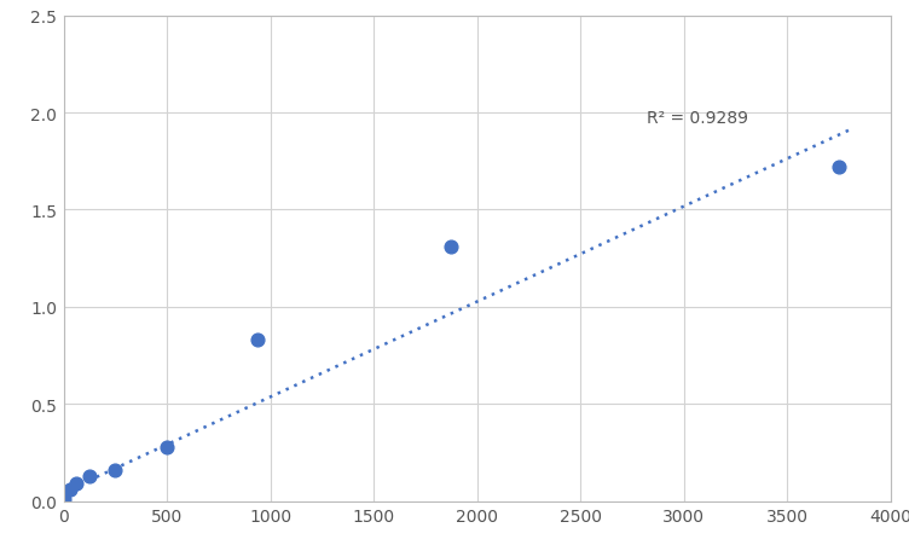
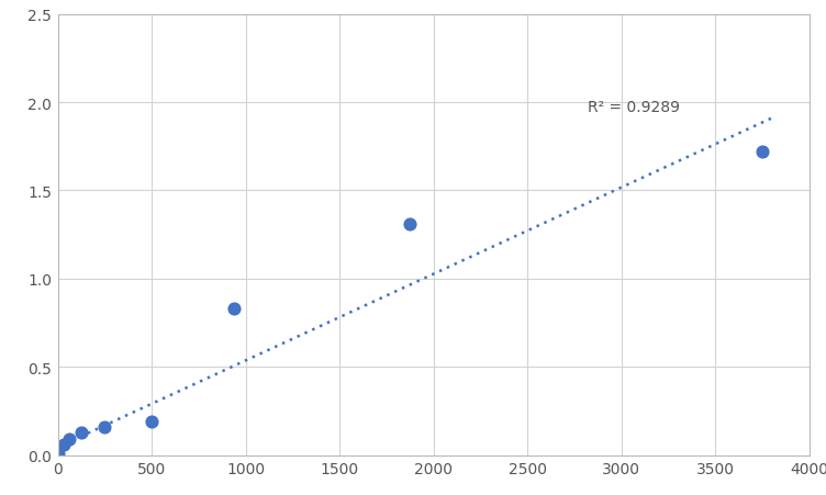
500: 0.28 -> 0.19
